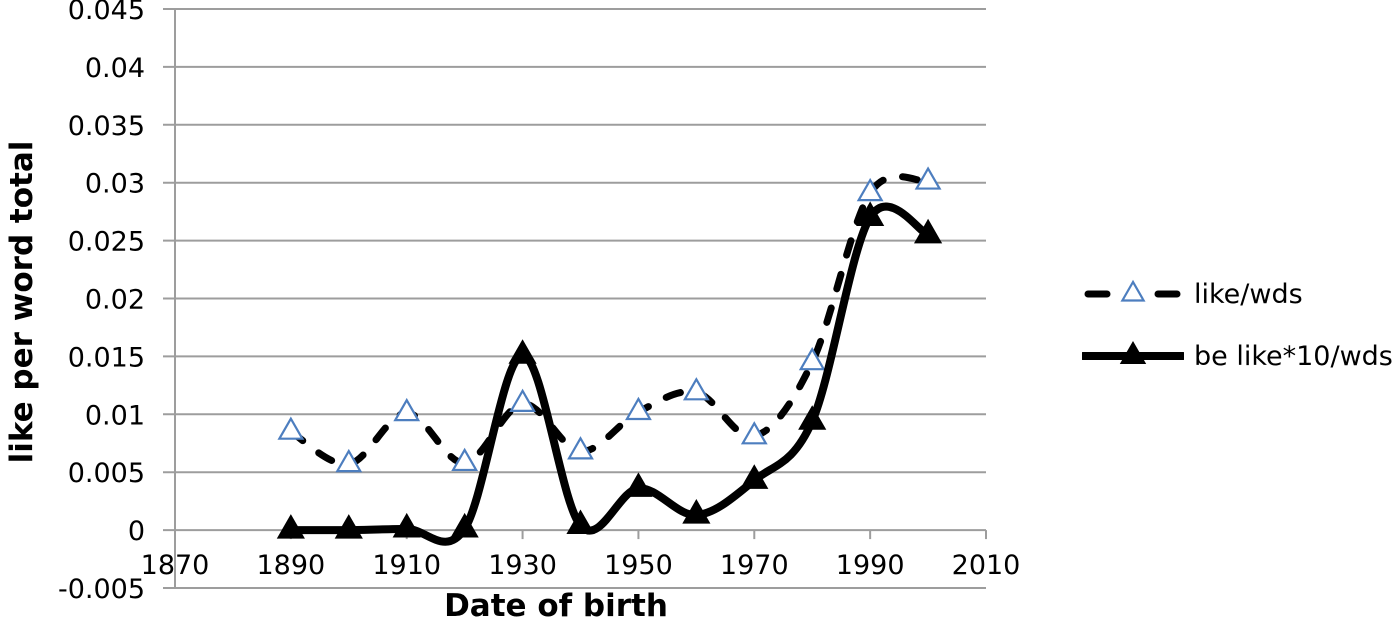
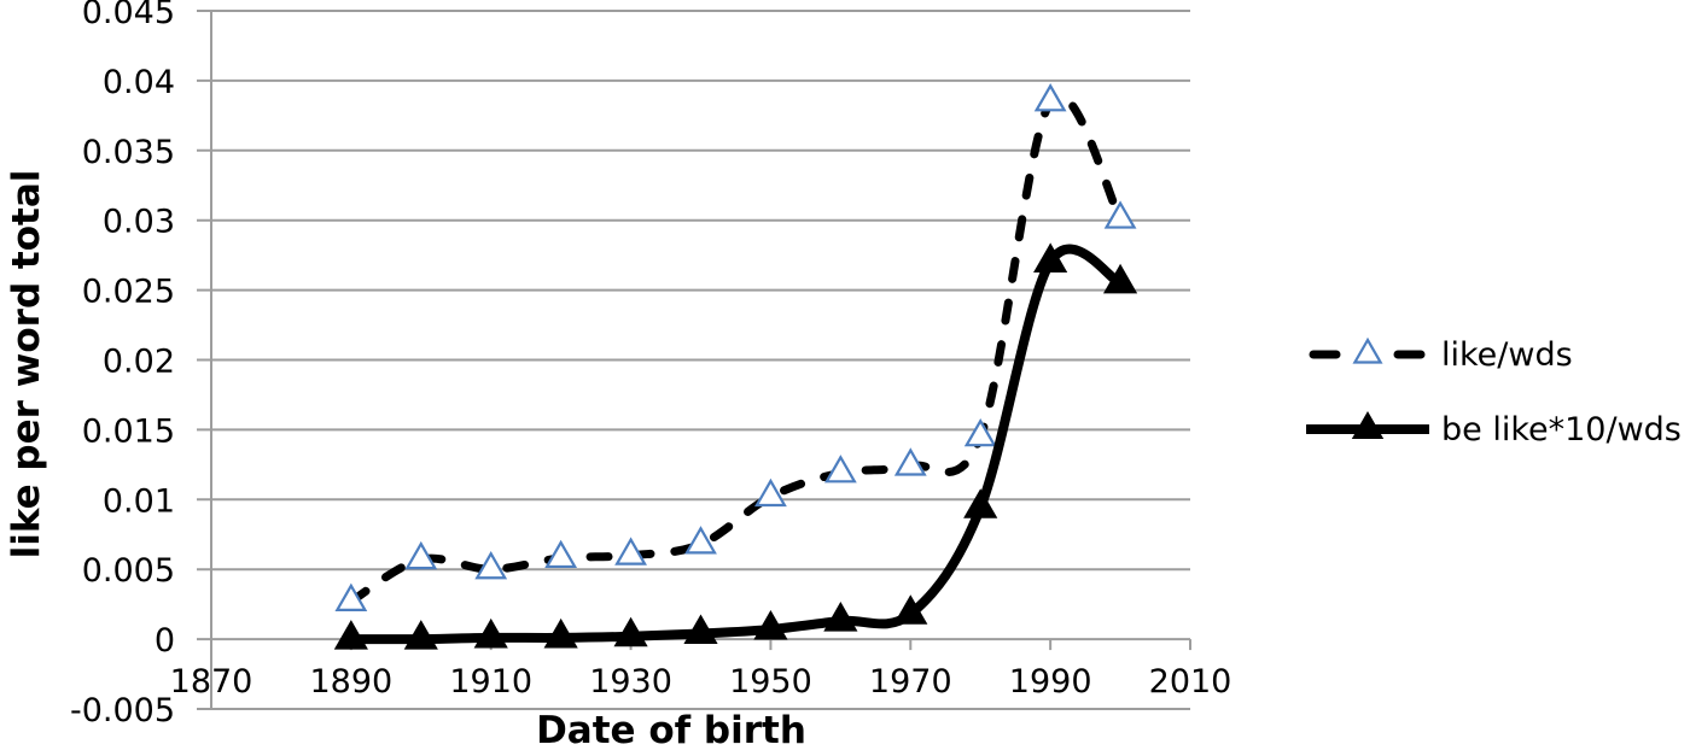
like/wds/1890: 0.0085 -> 0.0027
like/wds/1910: 0.0101 -> 0.0050
like/wds/1930: 0.0109 -> 0.0060
be like*10/wds/1930: 0.0151 -> 0.0002
be like*10/wds/1950: 0.0036 -> 0.0007
like/wds/1970: 0.0081 -> 0.0124
be like*10/wds/1970: 0.0043 -> 0.0018
like/wds/1990: 0.0291 -> 0.0385
